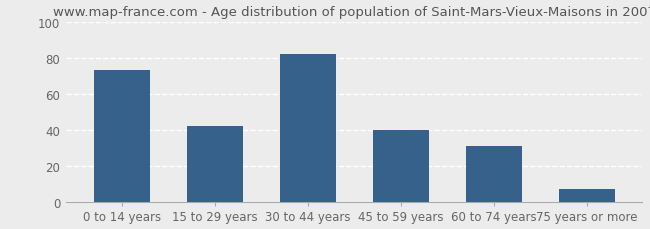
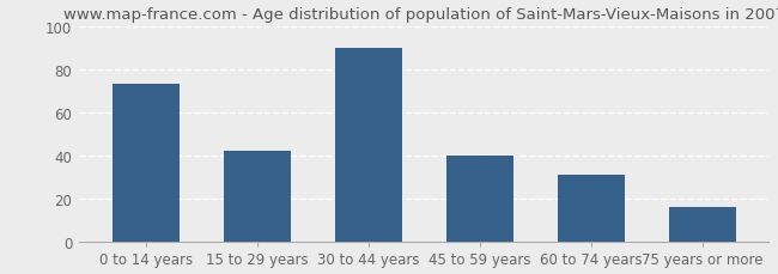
30 to 44 years: 82 -> 90
75 years or more: 7 -> 16
